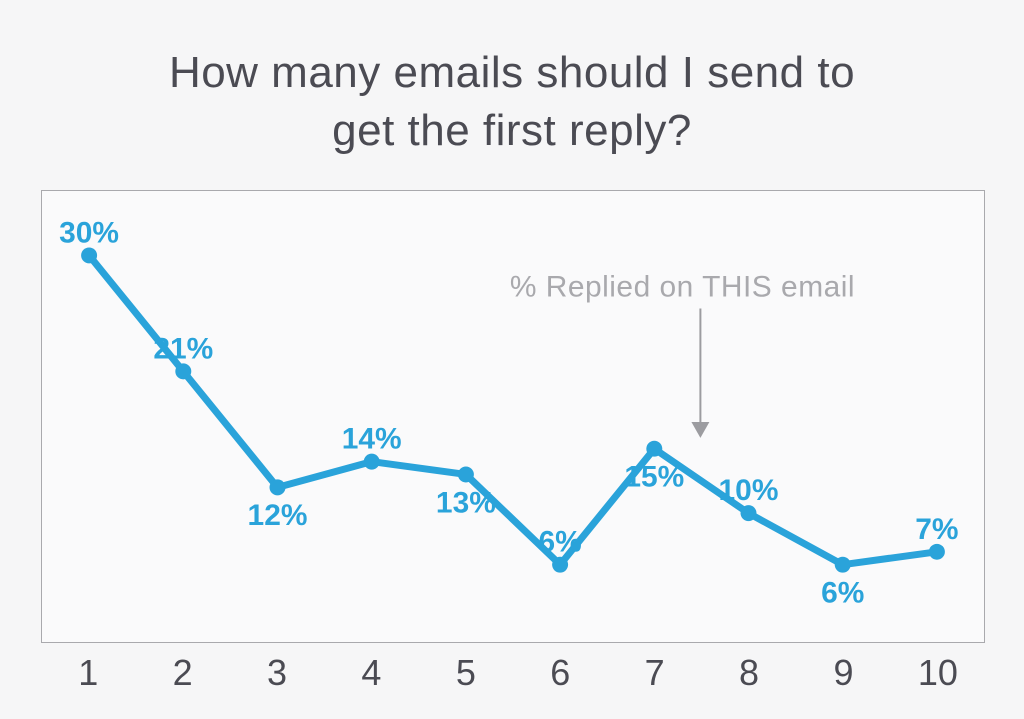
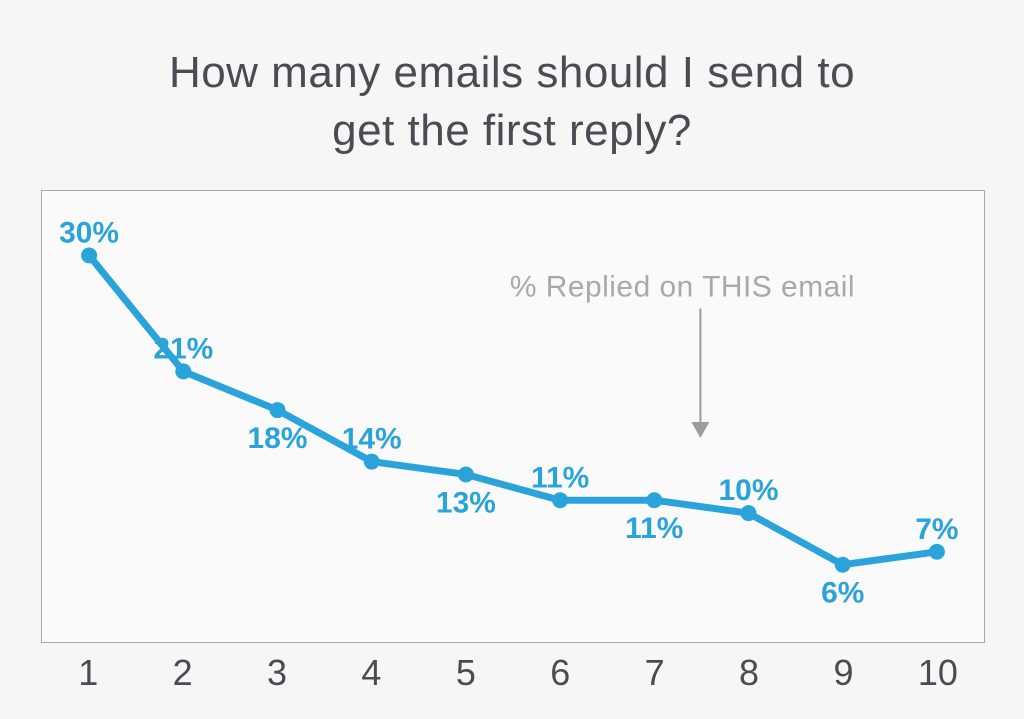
3: 12% -> 18%
6: 6% -> 11%
7: 15% -> 11%
